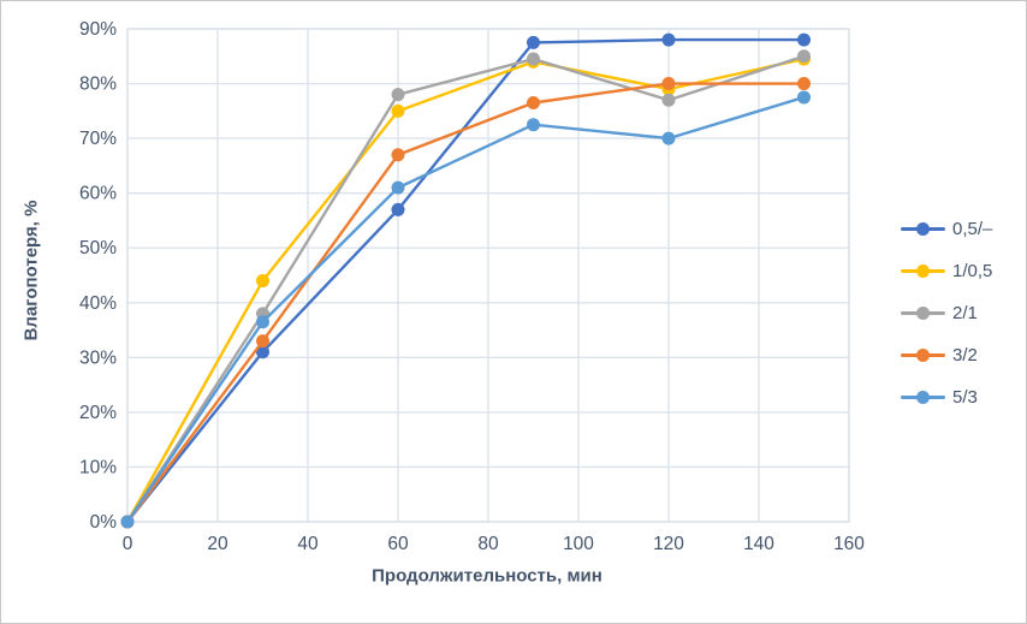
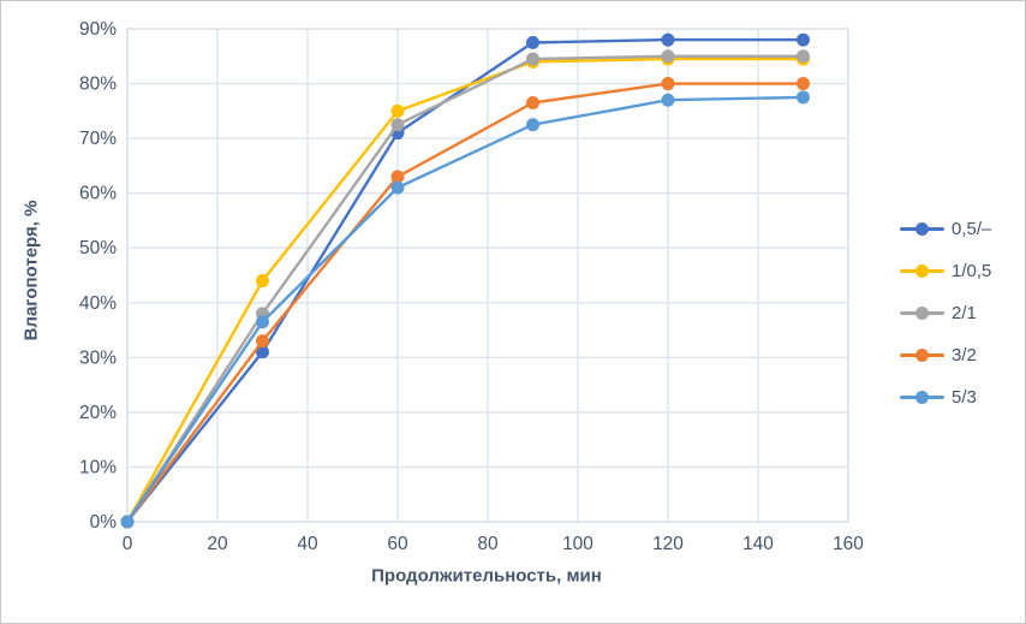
0,5/–/60: 57% -> 71%
2/1/60: 78% -> 72%
3/2/60: 67% -> 63%
1/0,5/120: 79% -> 84%
2/1/120: 77% -> 85%
5/3/120: 70% -> 77%
